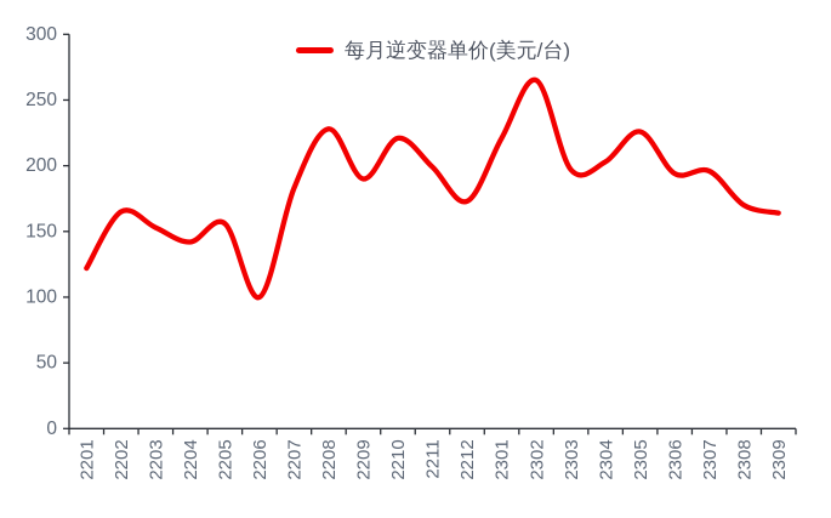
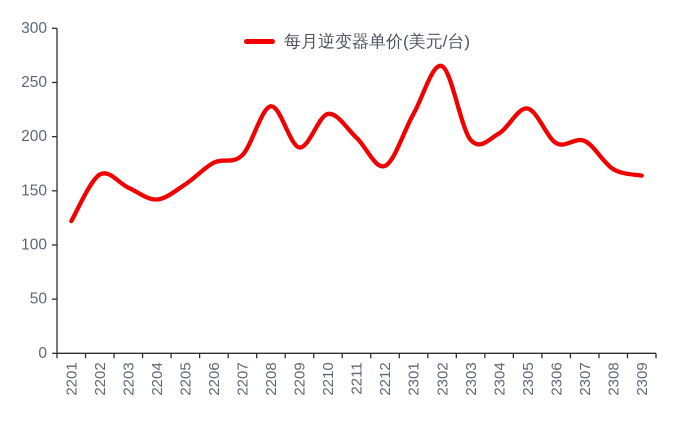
2206: 100 -> 176
